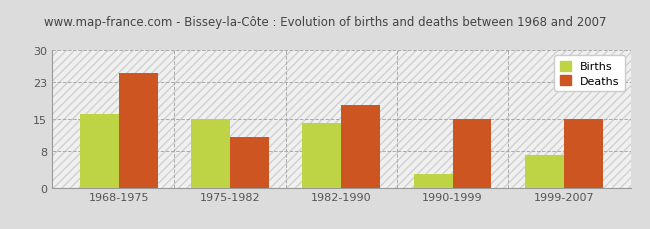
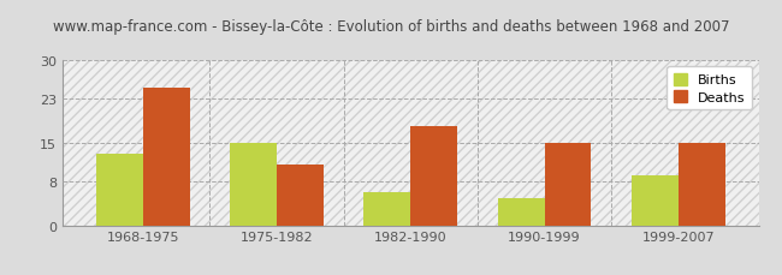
Births/1968-1975: 16 -> 13
Births/1982-1990: 14 -> 6
Births/1990-1999: 3 -> 5
Births/1999-2007: 7 -> 9
